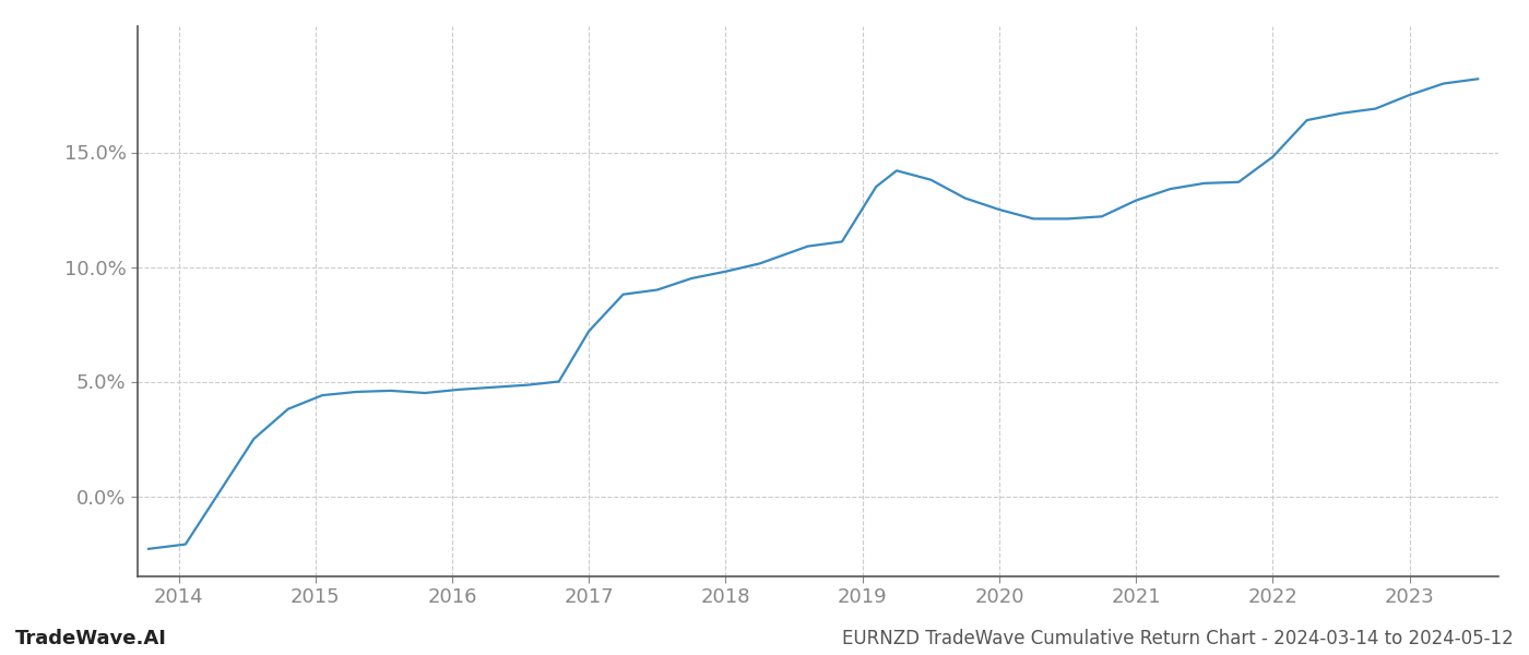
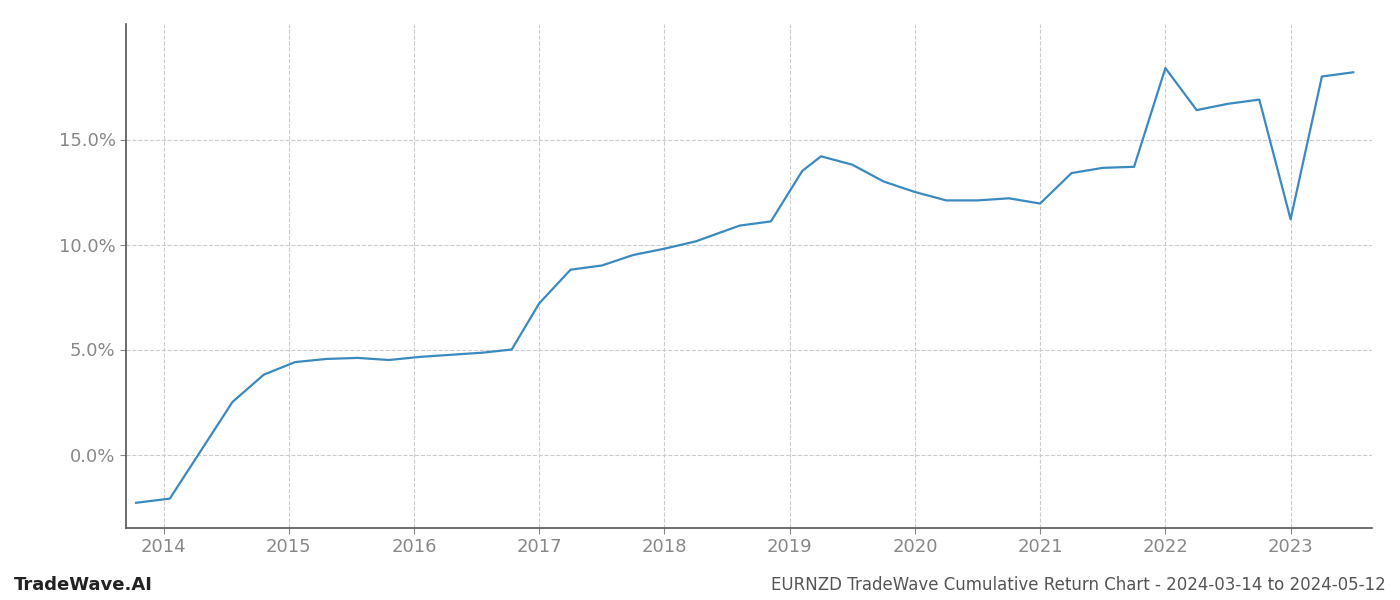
2021: 12.90% -> 11.95%
2022: 14.80% -> 18.40%
2023: 17.50% -> 11.20%
